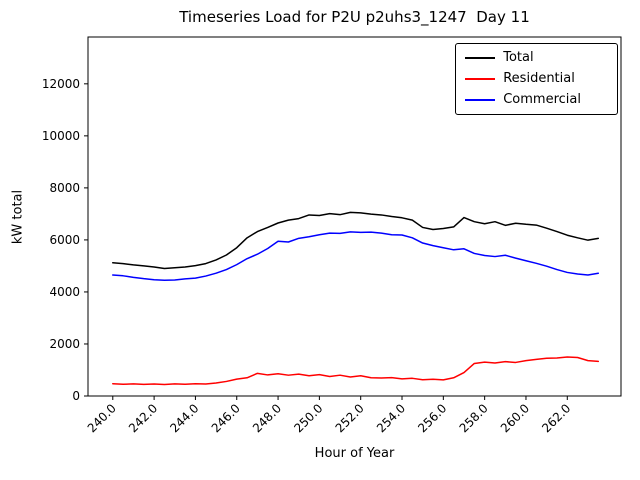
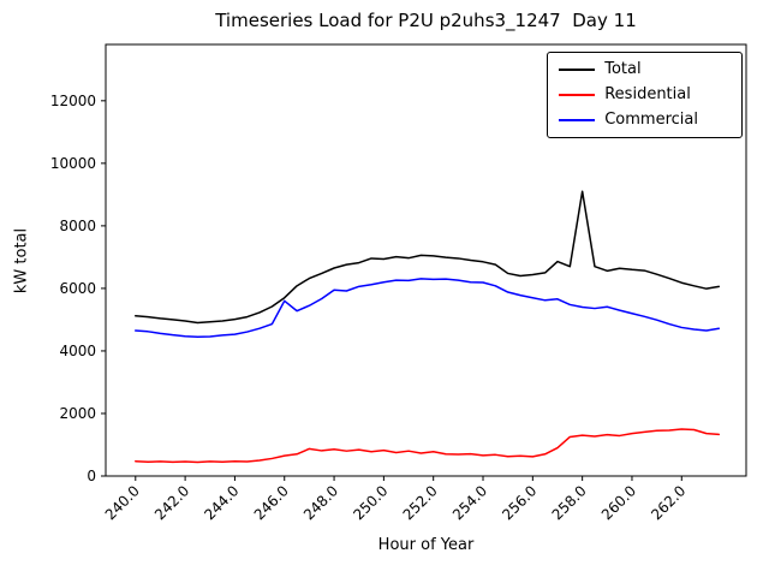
Commercial/246.0: 5000 -> 5600
Total/258.0: 6600 -> 9100
